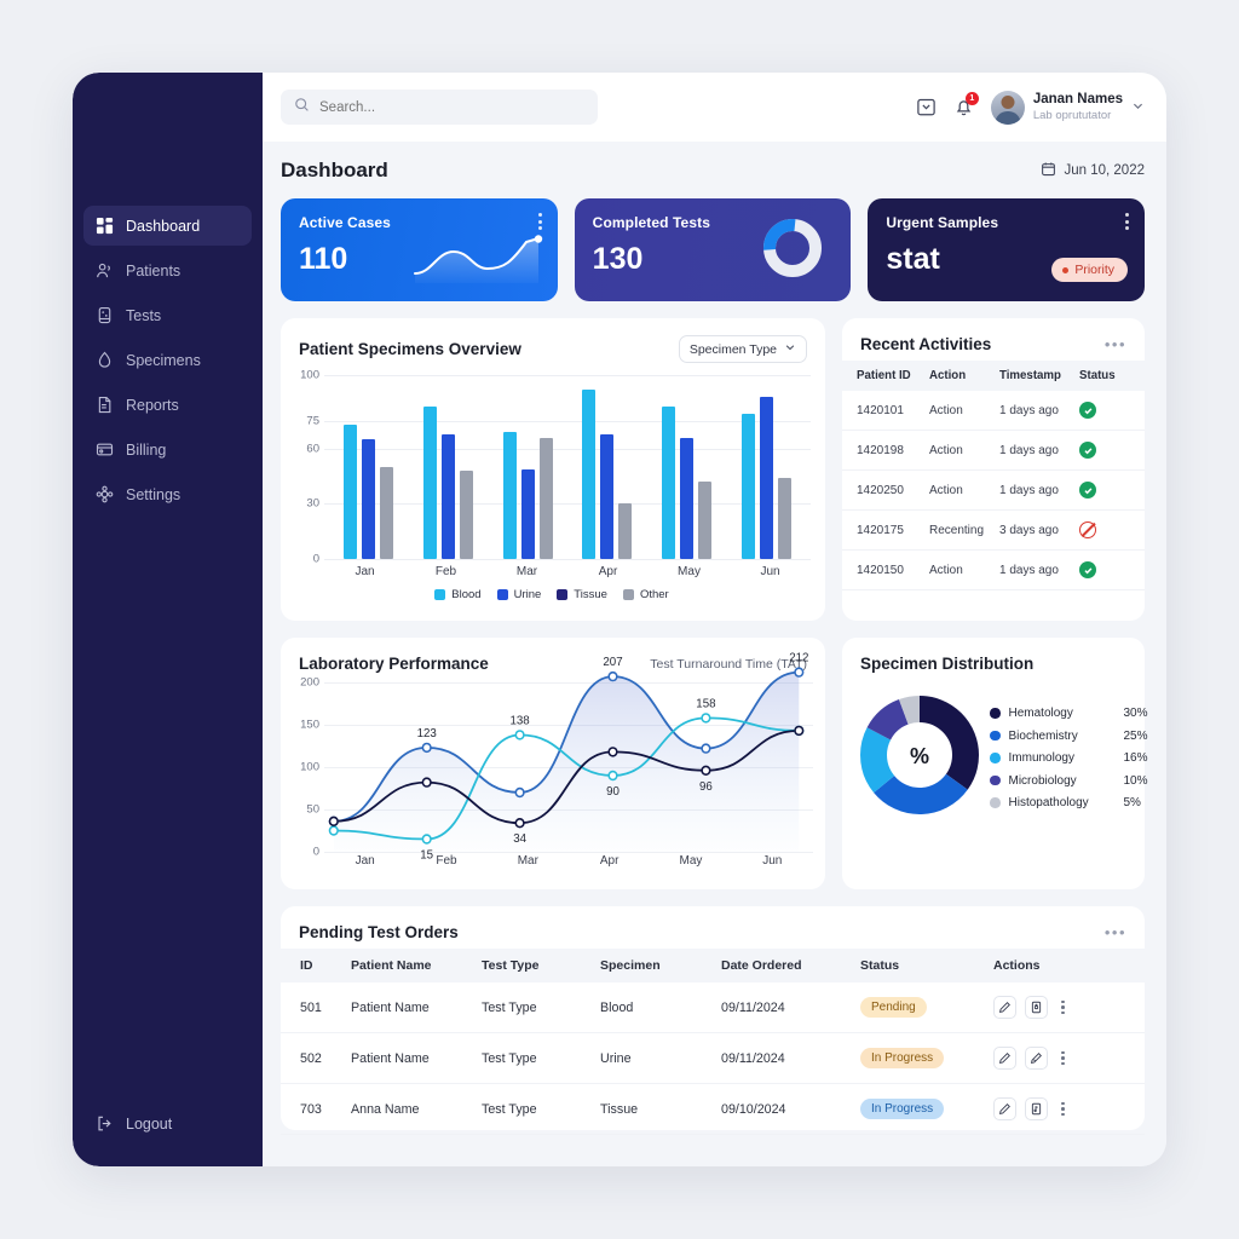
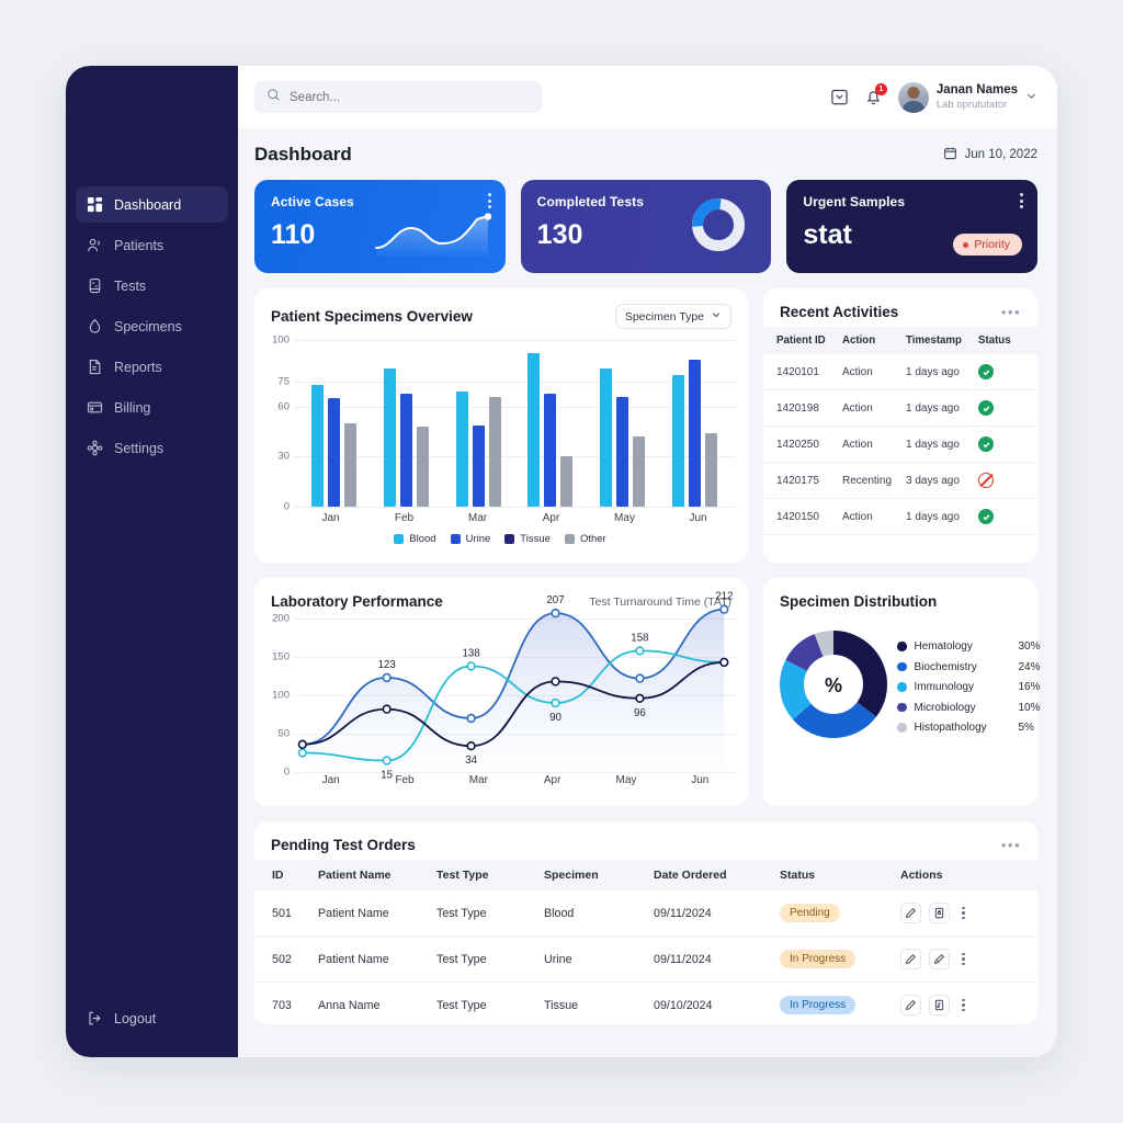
Specimen Distribution/Biochemistry: 25% -> 24%
